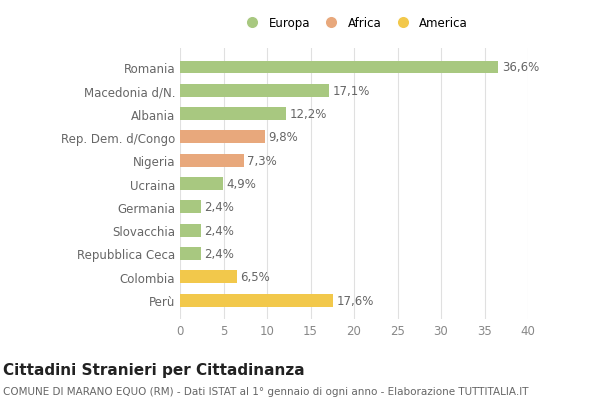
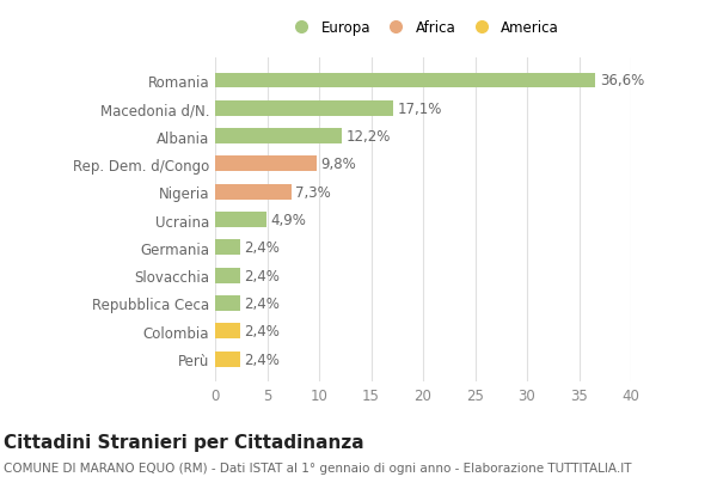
Colombia: 6,5% -> 2,4%
Perù: 17,6% -> 2,4%
